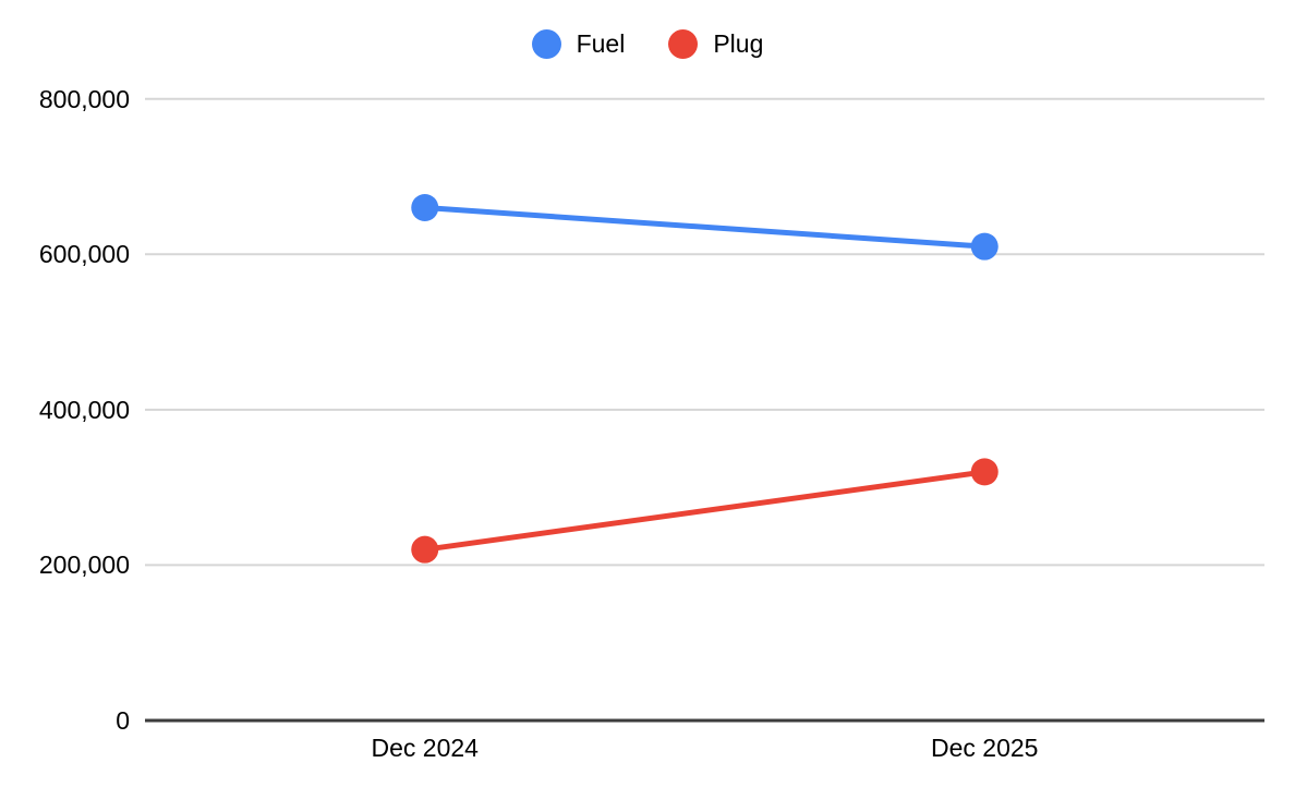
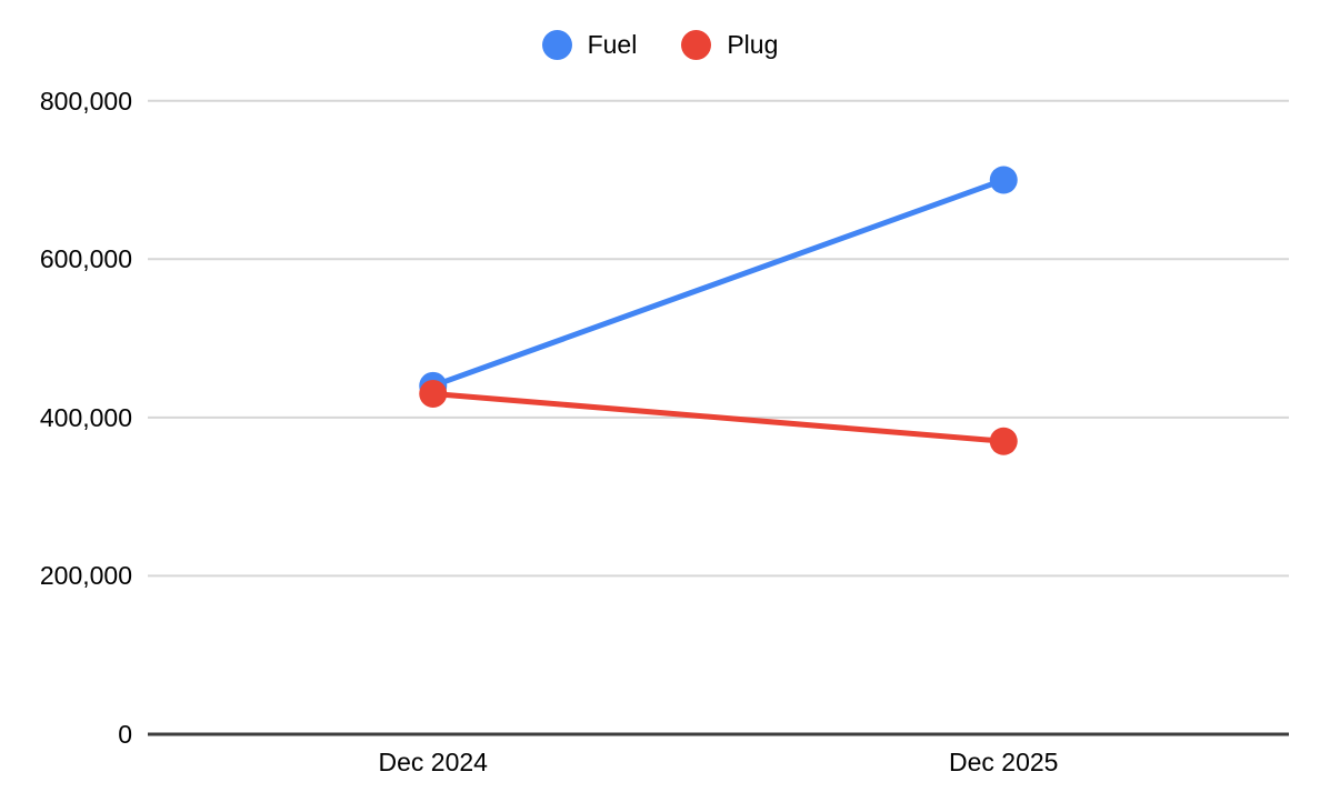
Fuel/Dec 2024: 660000 -> 440000
Plug/Dec 2024: 220000 -> 430000
Fuel/Dec 2025: 610000 -> 700000
Plug/Dec 2025: 320000 -> 370000
